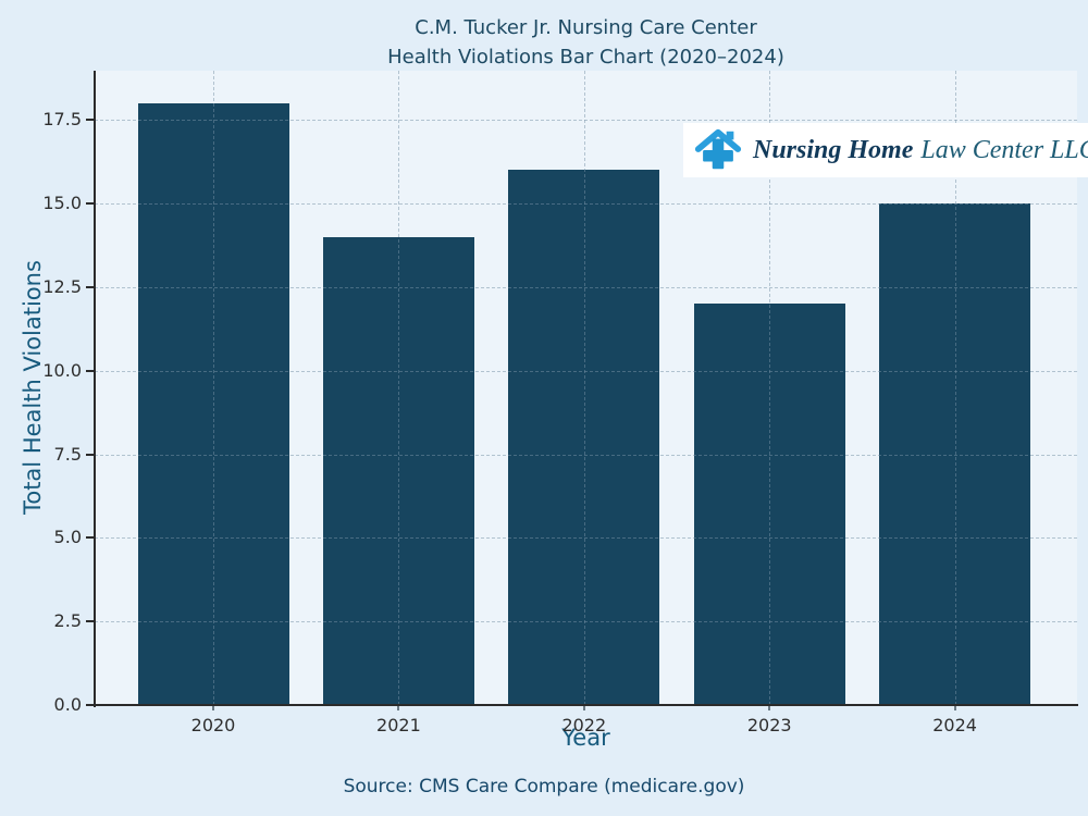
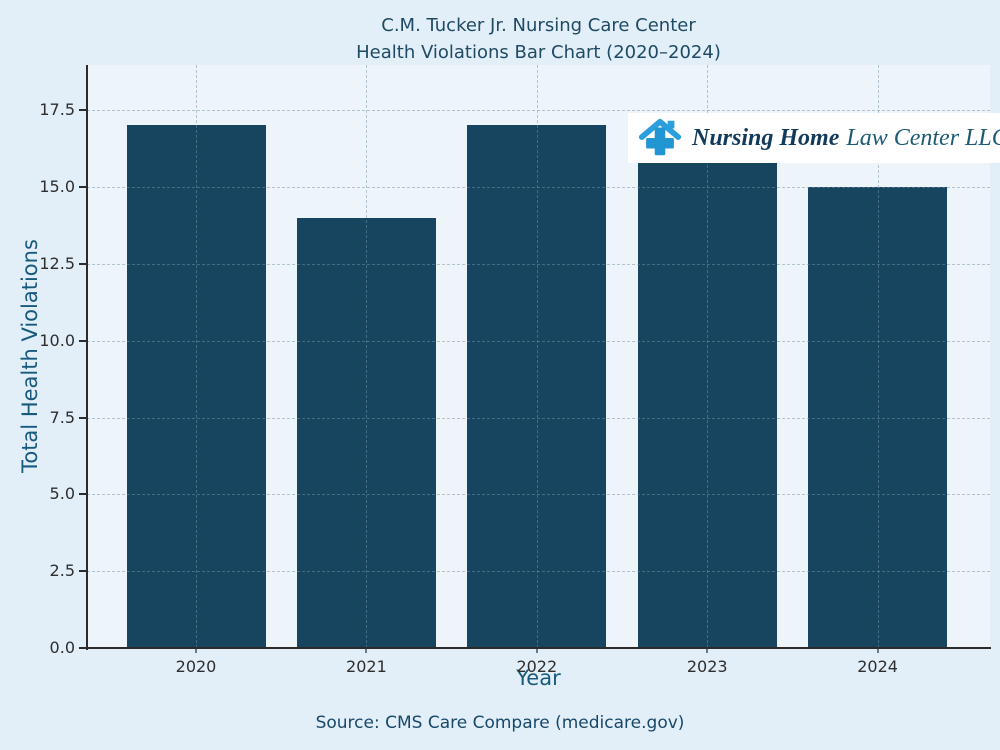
2020: 18 -> 17
2022: 16 -> 17
2023: 12 -> 17
